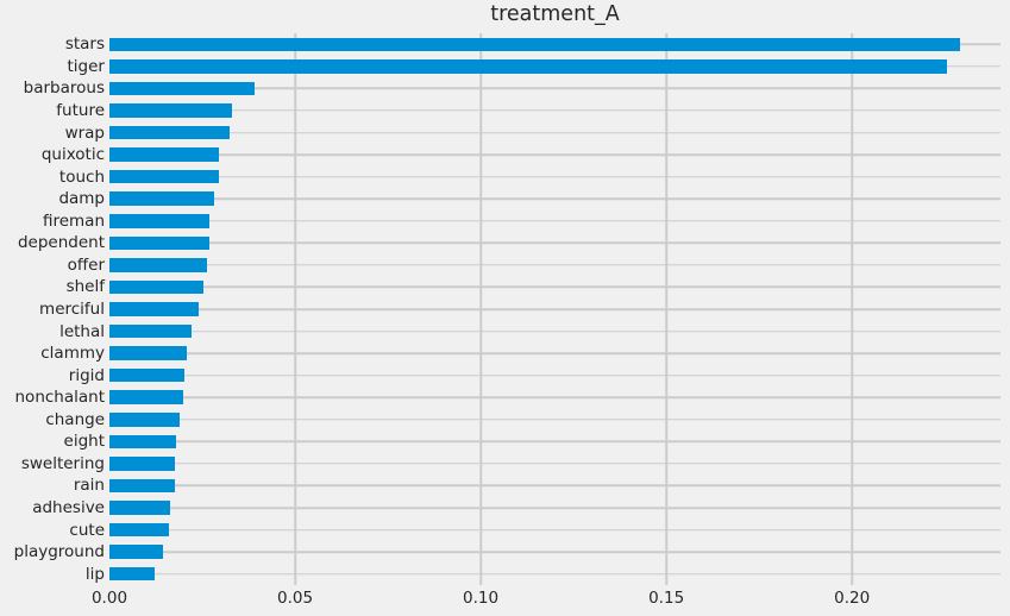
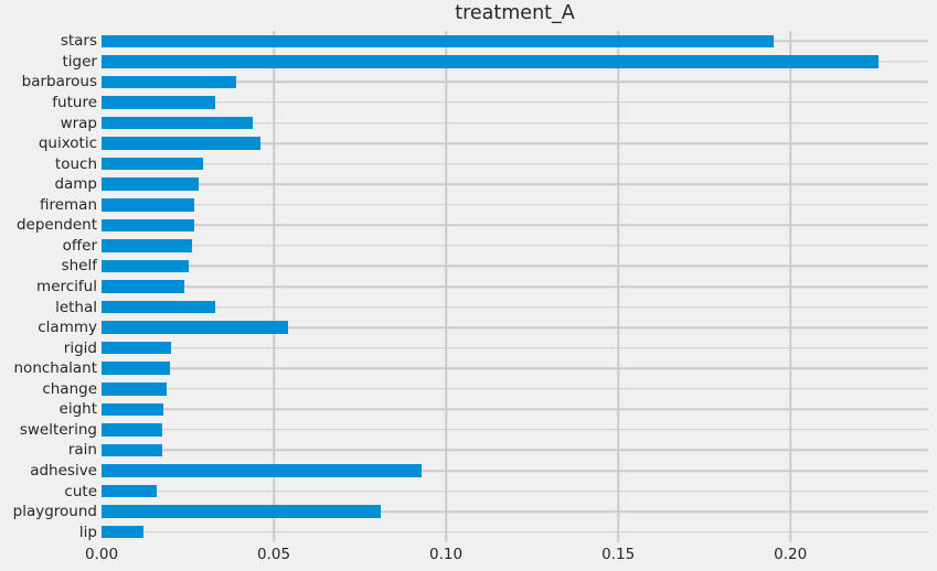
stars: 0.229 -> 0.195
wrap: 0.032 -> 0.044
quixotic: 0.030 -> 0.046
lethal: 0.022 -> 0.033
clammy: 0.021 -> 0.054
adhesive: 0.016 -> 0.093
playground: 0.014 -> 0.081
